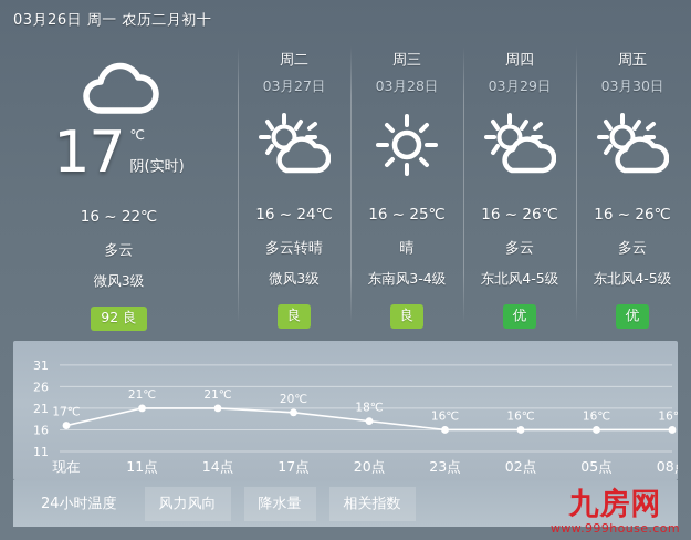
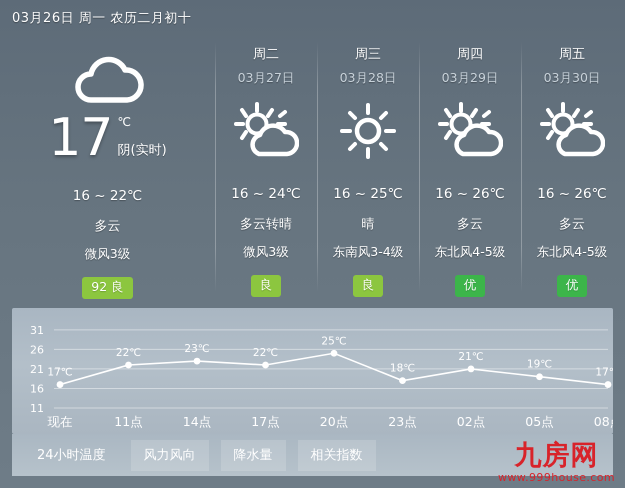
11点: 21 -> 22
14点: 21 -> 23
17点: 20 -> 22
20点: 18 -> 25
23点: 16 -> 18
02点: 16 -> 21
05点: 16 -> 19
08点: 16 -> 17
